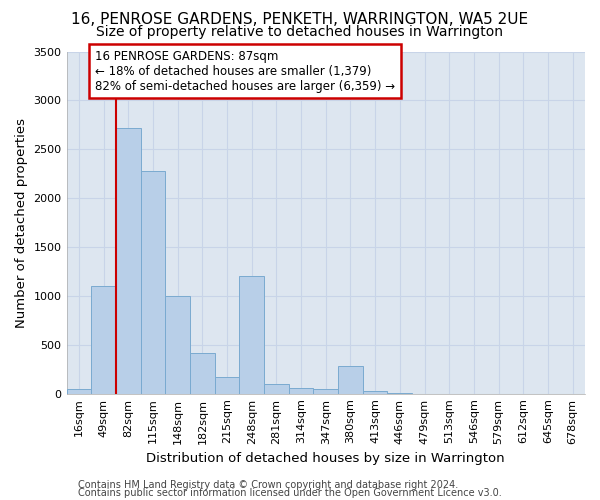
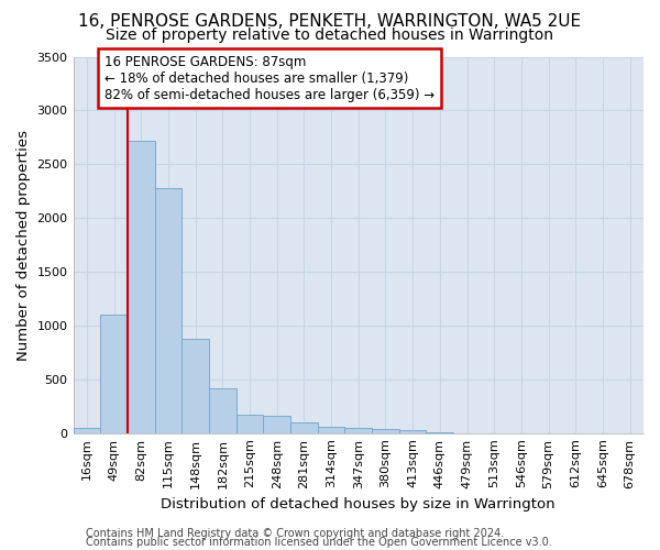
148sqm: 1000 -> 880
248sqm: 1200 -> 160
380sqm: 280 -> 40
